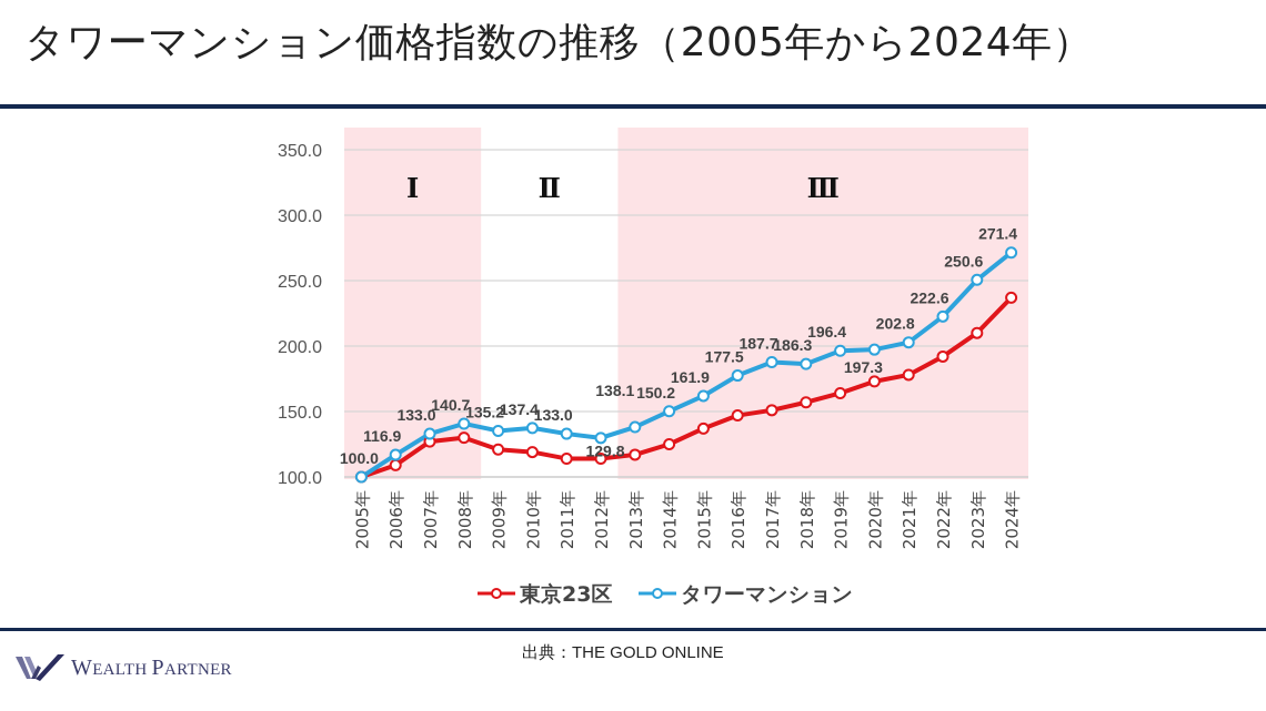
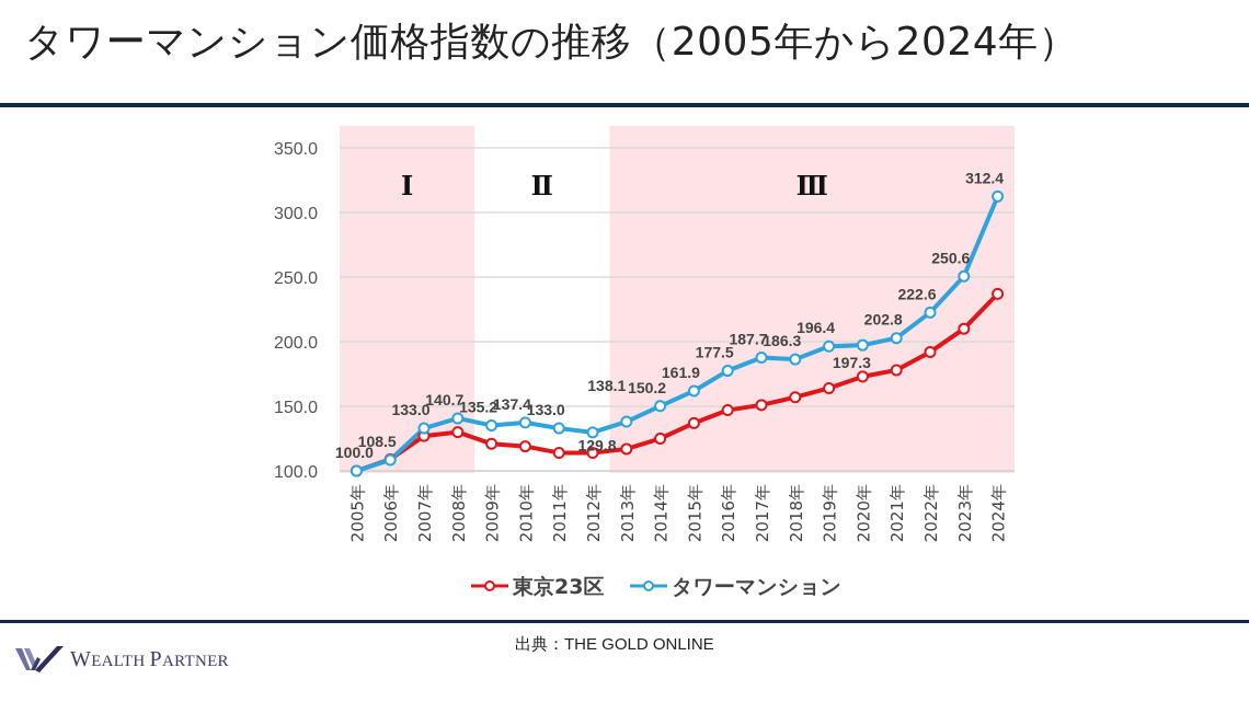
タワーマンション/2006年: 116.9 -> 108.5
タワーマンション/2024年: 271.4 -> 312.4
